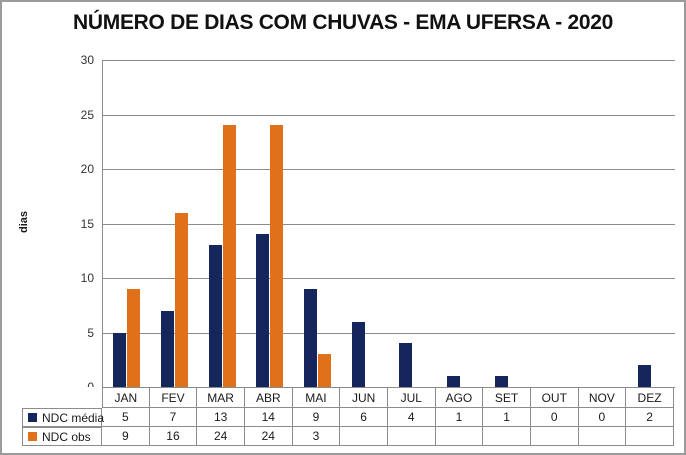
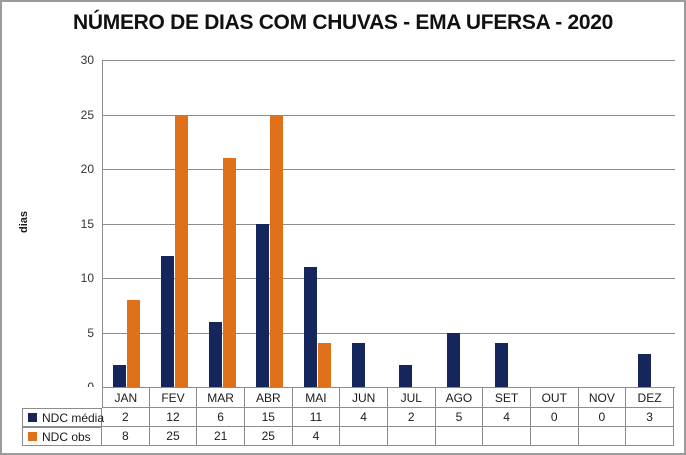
NDC média/JAN: 5 -> 2
NDC obs/JAN: 9 -> 8
NDC média/FEV: 7 -> 12
NDC obs/FEV: 16 -> 25
NDC média/MAR: 13 -> 6
NDC obs/MAR: 24 -> 21
NDC média/ABR: 14 -> 15
NDC obs/ABR: 24 -> 25
NDC média/MAI: 9 -> 11
NDC obs/MAI: 3 -> 4
NDC média/JUN: 6 -> 4
NDC média/JUL: 4 -> 2
NDC média/AGO: 1 -> 5
NDC média/SET: 1 -> 4
NDC média/DEZ: 2 -> 3
